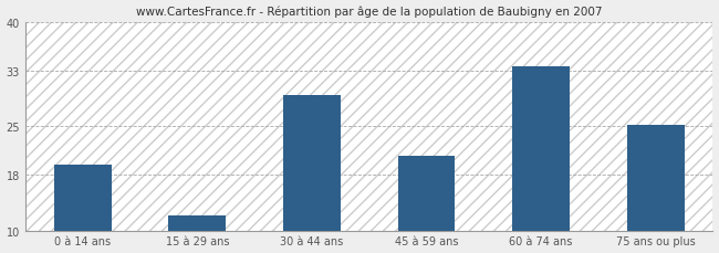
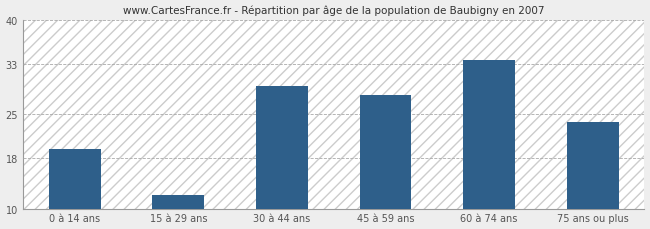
45 à 59 ans: 20.8 -> 28.0
75 ans ou plus: 25.2 -> 23.8
